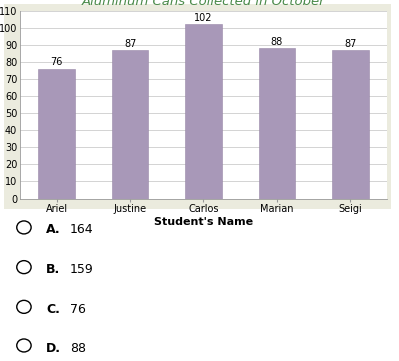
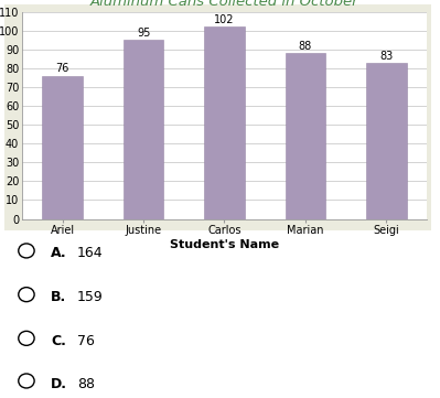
Justine: 87 -> 95
Seigi: 87 -> 83
